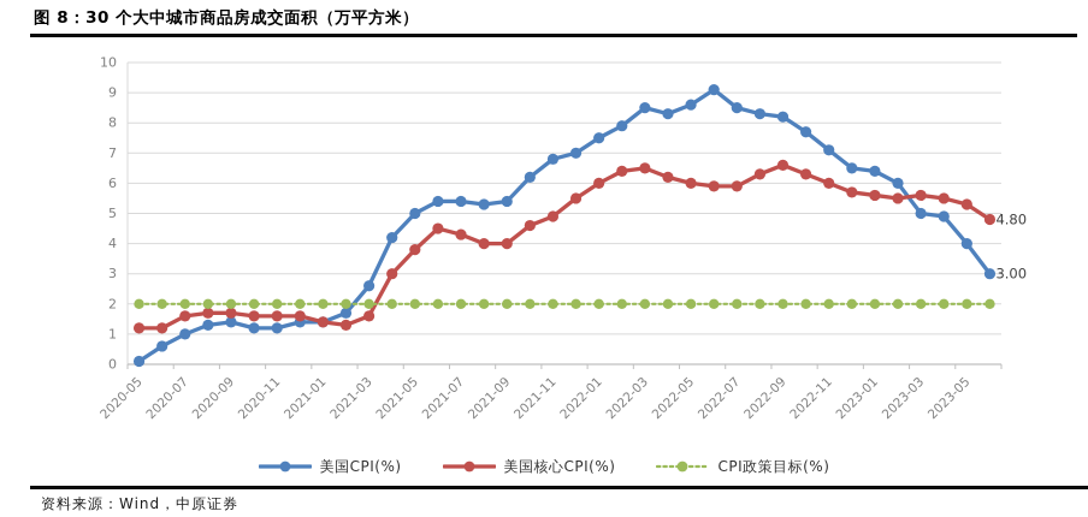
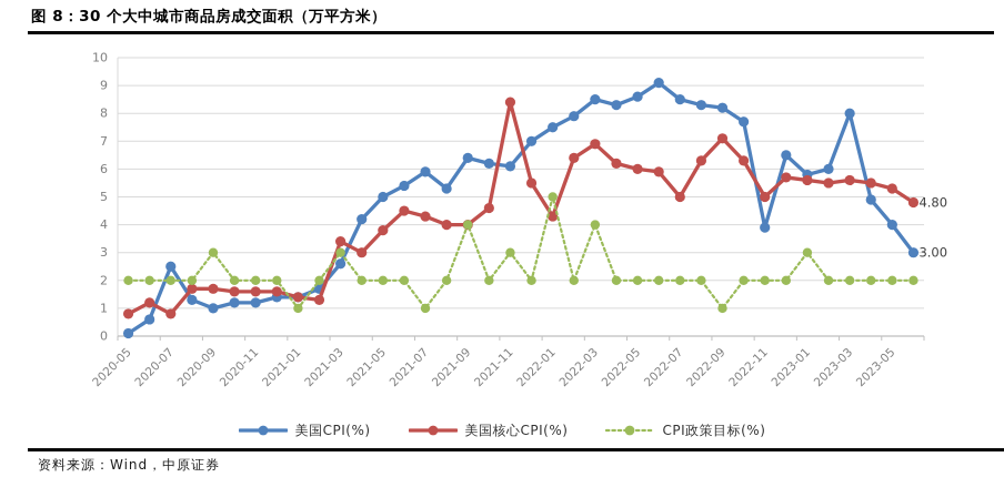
美国核心CPI(%)/2020-05: 1.2 -> 0.8
美国CPI(%)/2020-07: 1.0 -> 2.5
美国核心CPI(%)/2020-07: 1.6 -> 0.8
美国CPI(%)/2020-09: 1.4 -> 1.0
CPI政策目标(%)/2020-09: 2 -> 3
CPI政策目标(%)/2021-01: 2 -> 1
美国核心CPI(%)/2021-03: 1.6 -> 3.4
CPI政策目标(%)/2021-03: 2 -> 3
美国CPI(%)/2021-07: 5.4 -> 5.9
CPI政策目标(%)/2021-07: 2 -> 1
美国CPI(%)/2021-09: 5.4 -> 6.4
CPI政策目标(%)/2021-09: 2 -> 4
美国CPI(%)/2021-11: 6.8 -> 6.1
美国核心CPI(%)/2021-11: 4.9 -> 8.4
CPI政策目标(%)/2021-11: 2 -> 3
美国核心CPI(%)/2022-01: 6.0 -> 4.3
CPI政策目标(%)/2022-01: 2 -> 5
美国核心CPI(%)/2022-03: 6.5 -> 6.9
CPI政策目标(%)/2022-03: 2 -> 4
美国核心CPI(%)/2022-07: 5.9 -> 5.0
美国核心CPI(%)/2022-09: 6.6 -> 7.1
CPI政策目标(%)/2022-09: 2 -> 1
美国CPI(%)/2022-11: 7.1 -> 3.9
美国核心CPI(%)/2022-11: 6.0 -> 5.0
美国CPI(%)/2023-01: 6.4 -> 5.8
CPI政策目标(%)/2023-01: 2 -> 3
美国CPI(%)/2023-03: 5.0 -> 8.0
